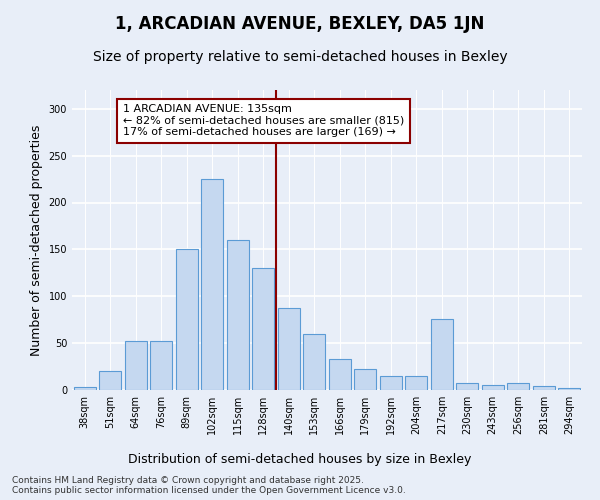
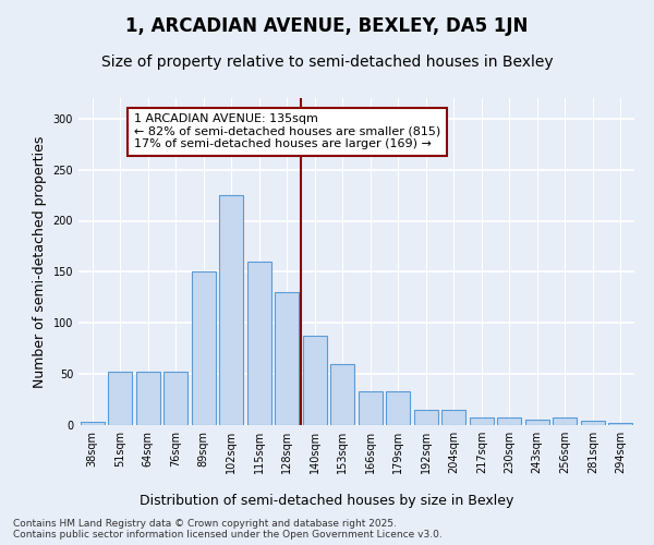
51sqm: 20 -> 52
179sqm: 22 -> 33
217sqm: 76 -> 8
